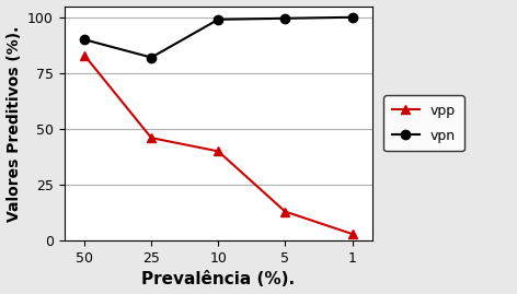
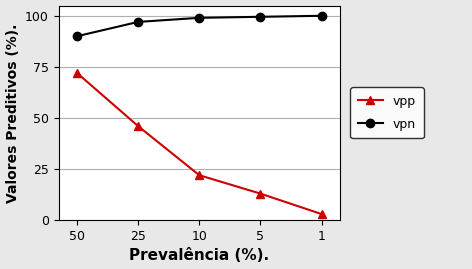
vpp/50: 83 -> 72
vpn/25: 82.0 -> 97.0
vpp/10: 40 -> 22
